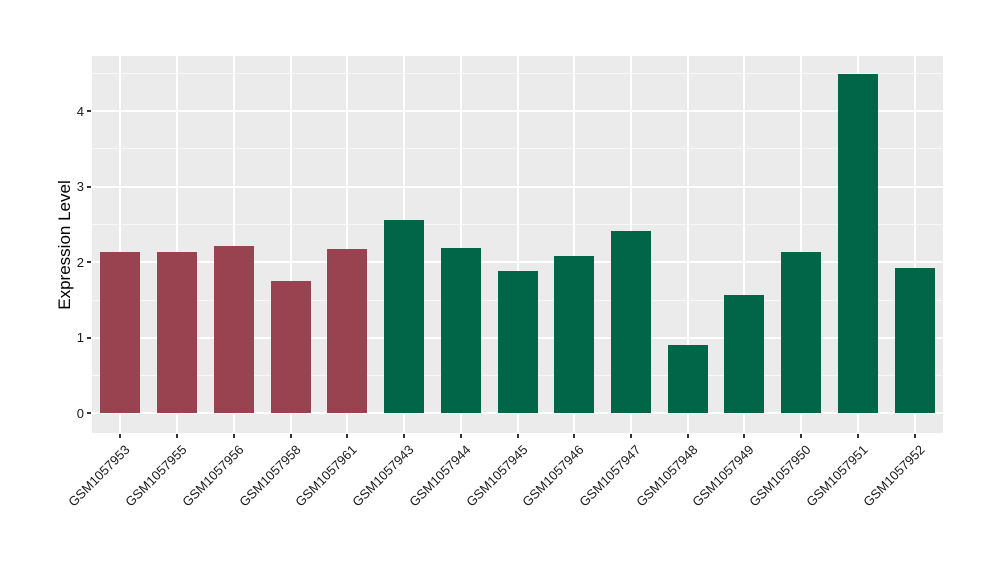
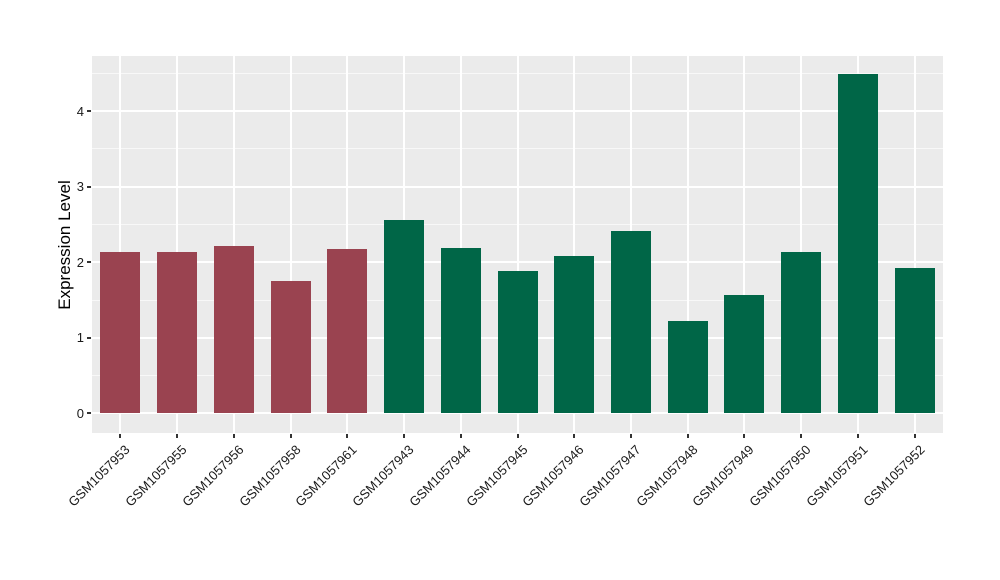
GSM1057948: 0.9 -> 1.2
